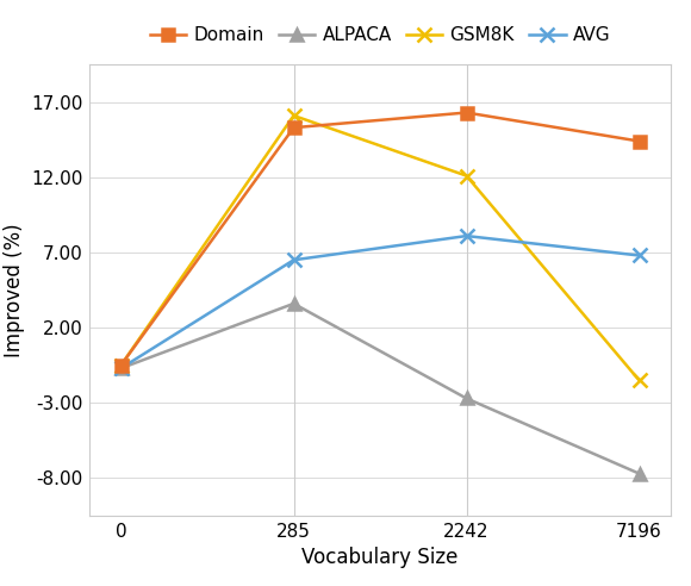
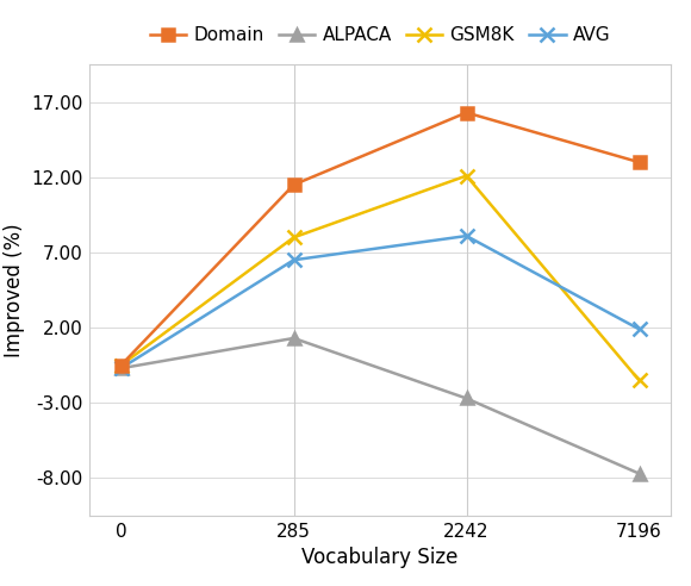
Domain/285: 15.3 -> 11.5
ALPACA/285: 3.6 -> 1.3
GSM8K/285: 16.1 -> 8.0
Domain/7196: 14.4 -> 13.0
AVG/7196: 6.8 -> 1.9
